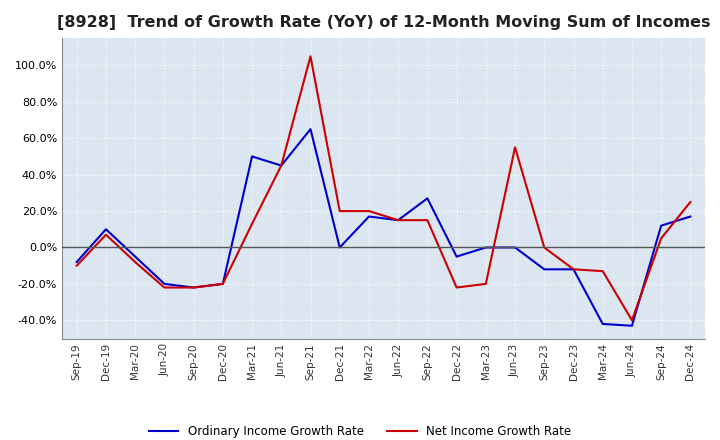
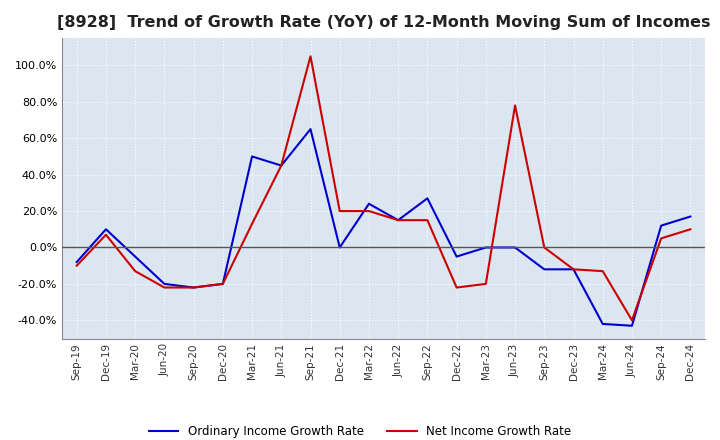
Net Income Growth Rate/Mar-20: -8% -> -13%
Ordinary Income Growth Rate/Mar-22: 17% -> 24%
Net Income Growth Rate/Jun-23: 55% -> 78%
Net Income Growth Rate/Dec-24: 25% -> 10%
